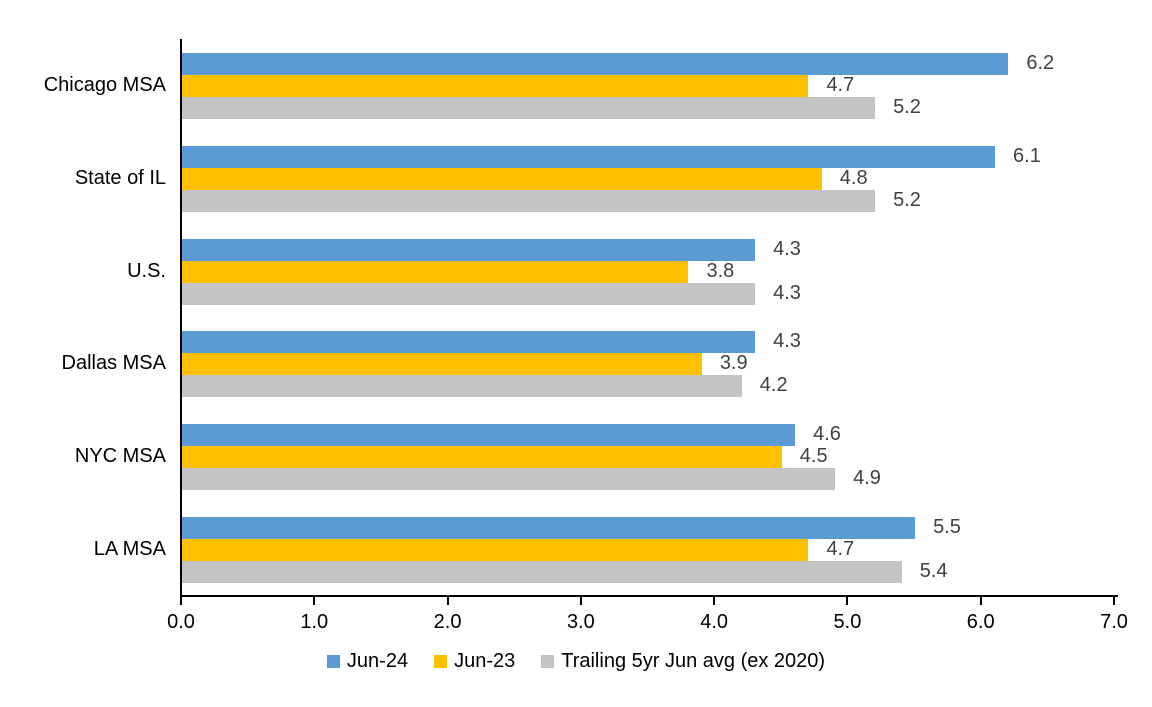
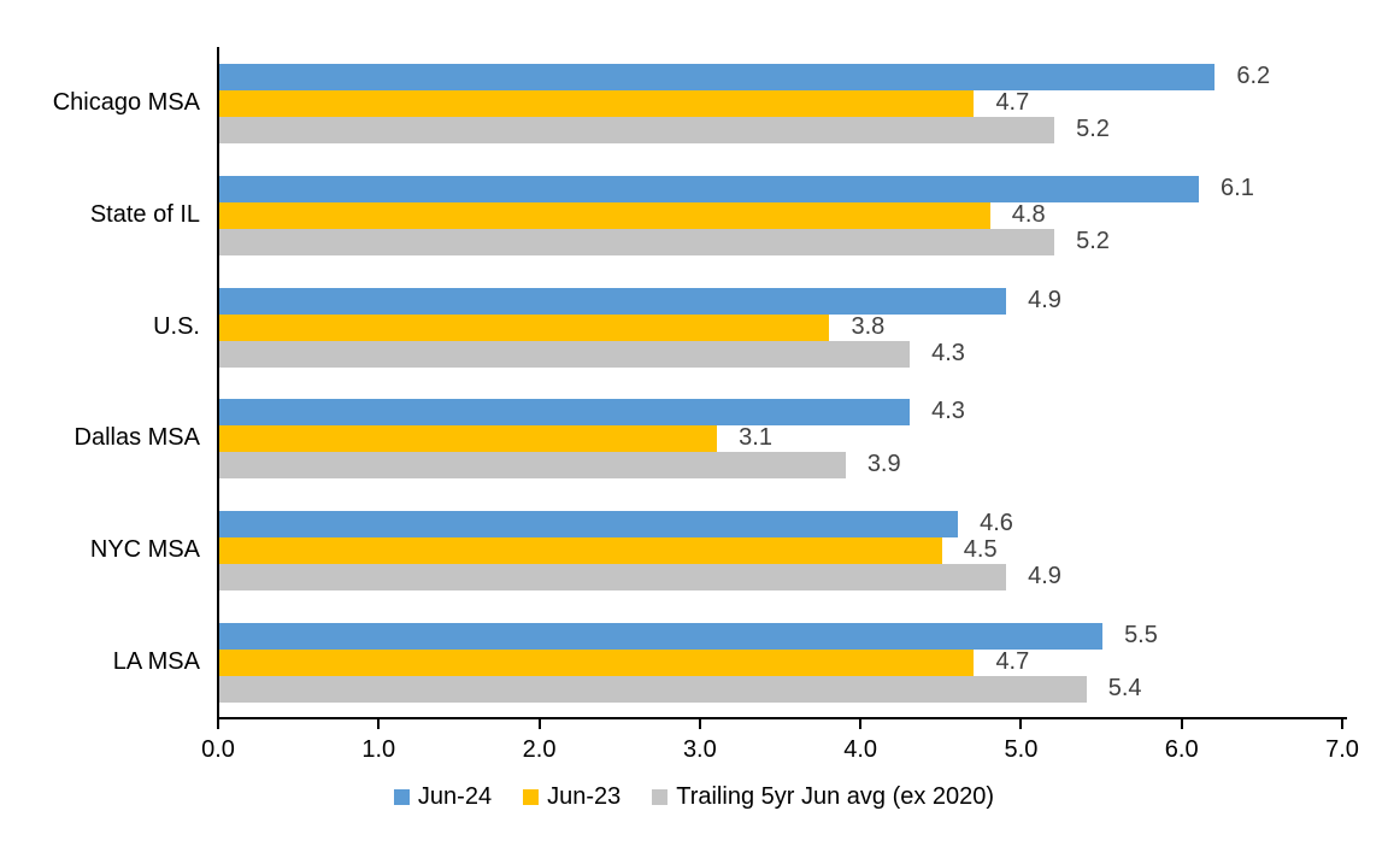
Jun-24/U.S.: 4.3 -> 4.9
Jun-23/Dallas MSA: 3.9 -> 3.1
Trailing 5yr Jun avg (ex 2020)/Dallas MSA: 4.2 -> 3.9
